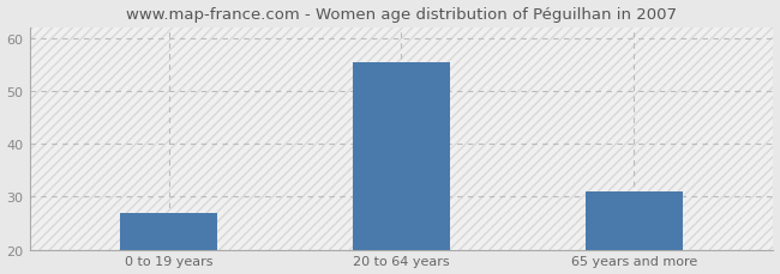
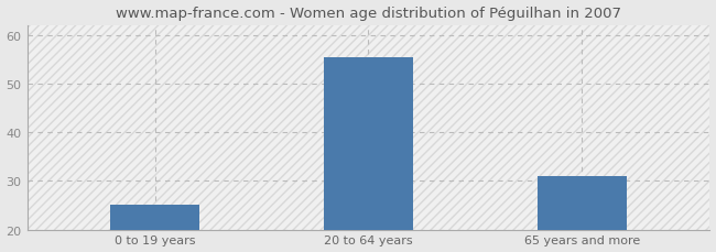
0 to 19 years: 27.0 -> 25.0
